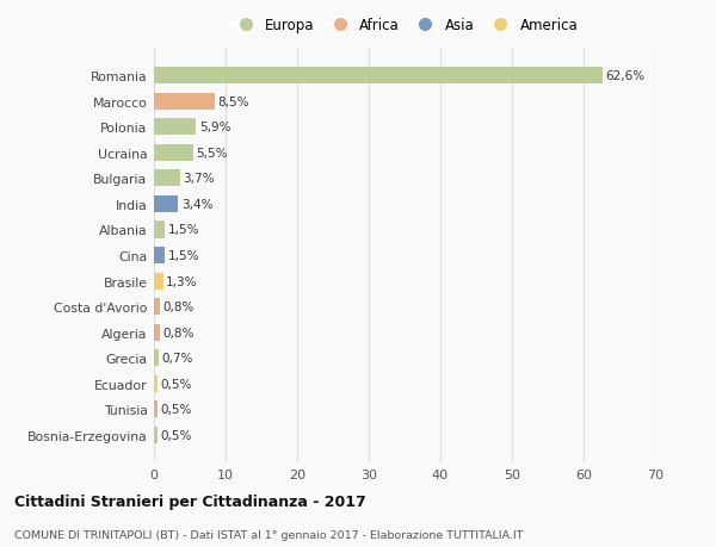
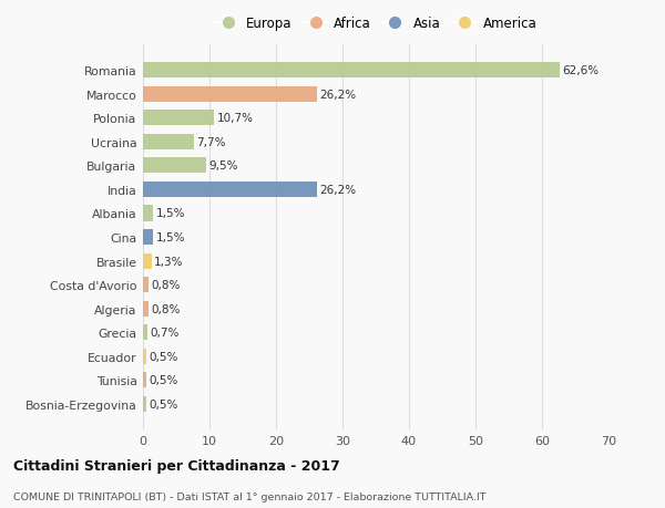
Marocco: 8,5% -> 26,2%
Polonia: 5,9% -> 10,7%
Ucraina: 5,5% -> 7,7%
Bulgaria: 3,7% -> 9,5%
India: 3,4% -> 26,2%
